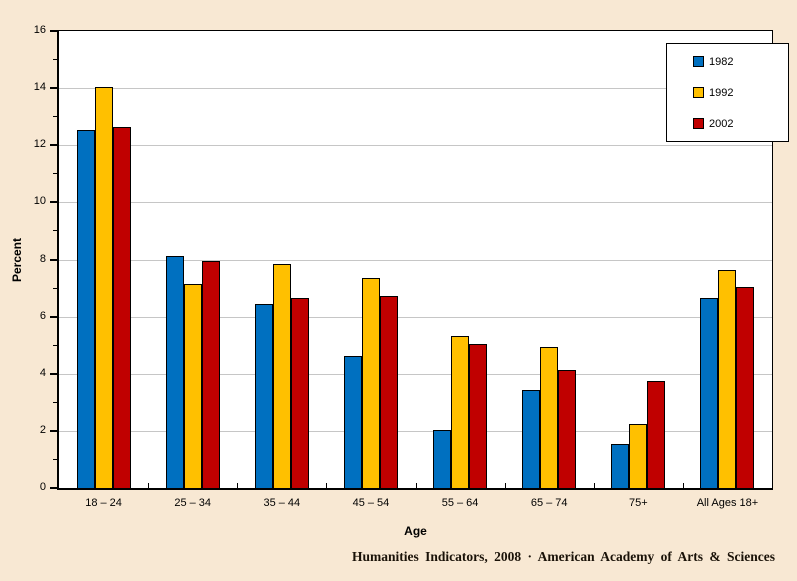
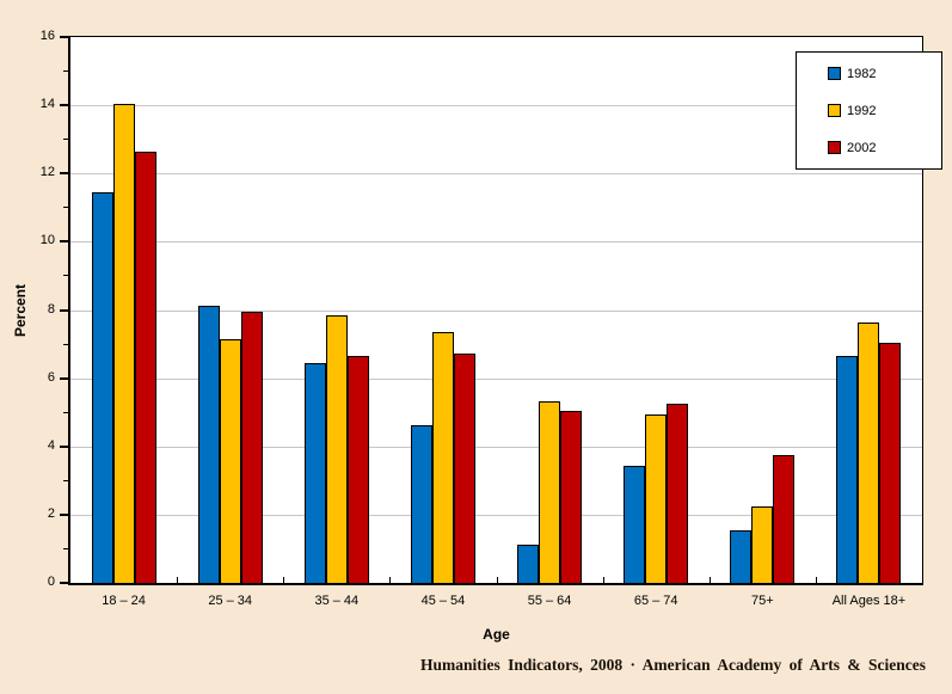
1982/18 – 24: 12.5 -> 11.4
1982/55 – 64: 2.0 -> 1.1
2002/65 – 74: 4.1 -> 5.2
